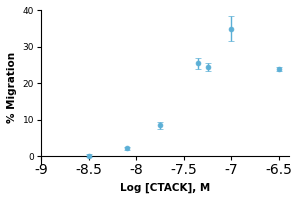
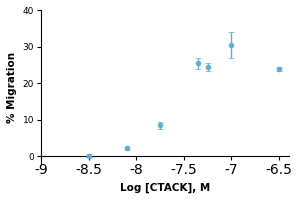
-7: 35.0 -> 30.5
